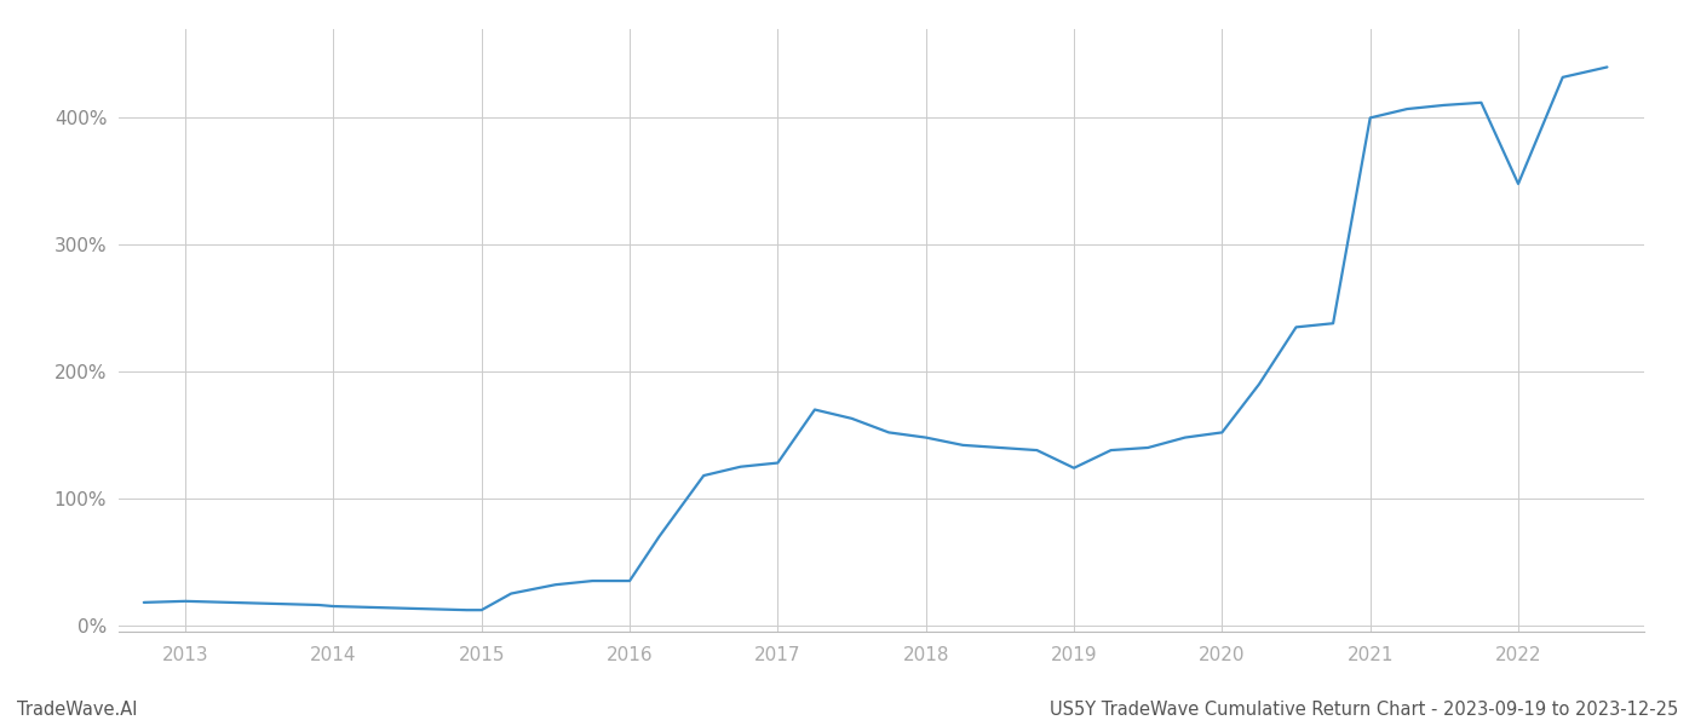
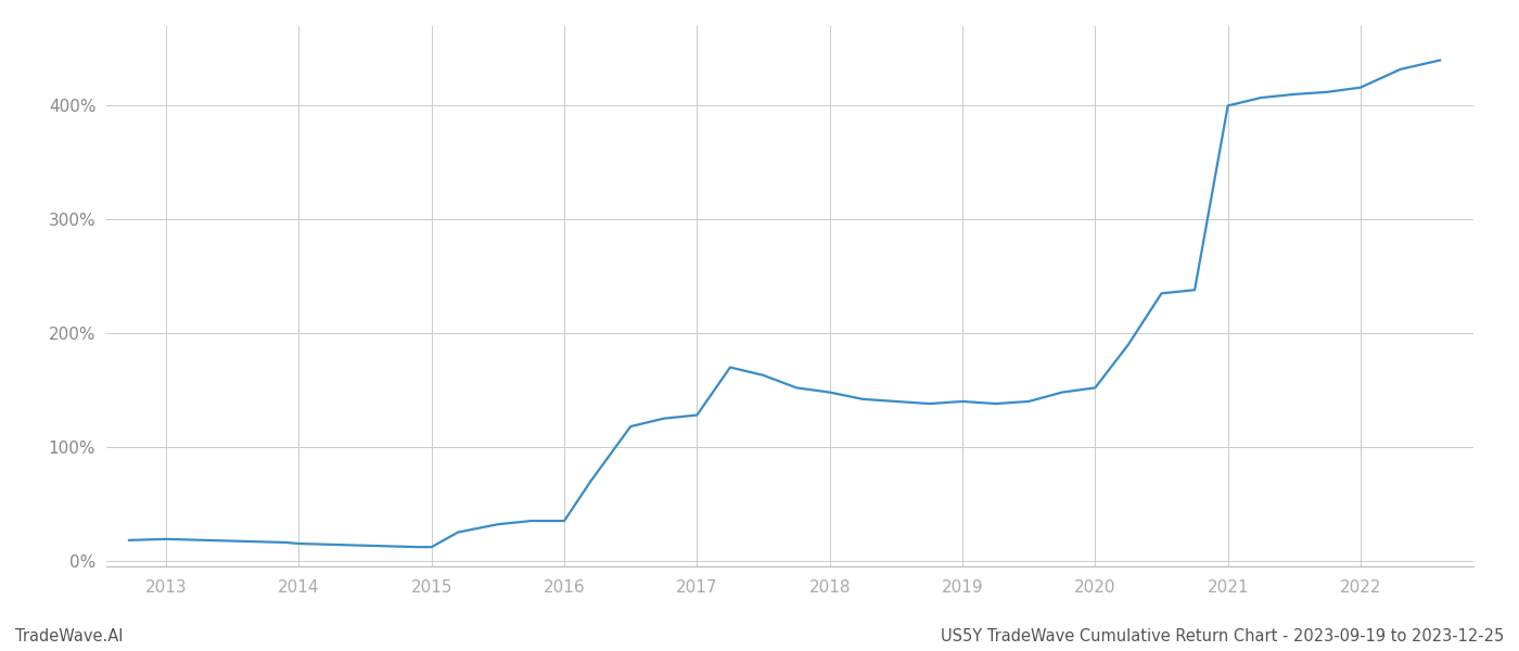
2019: 124% -> 140%
2022: 348% -> 416%
